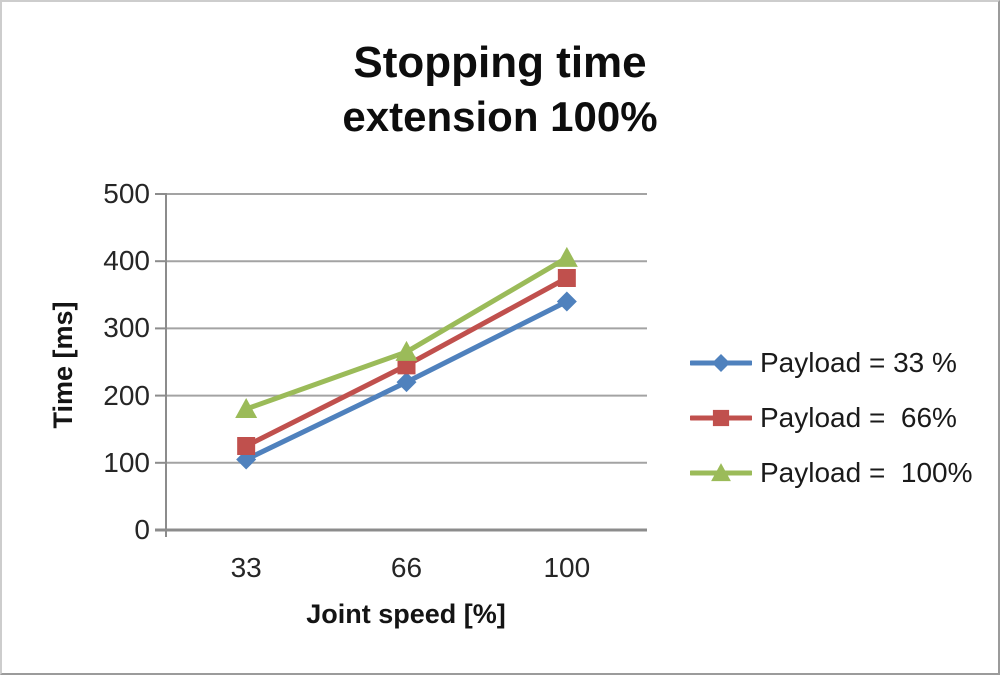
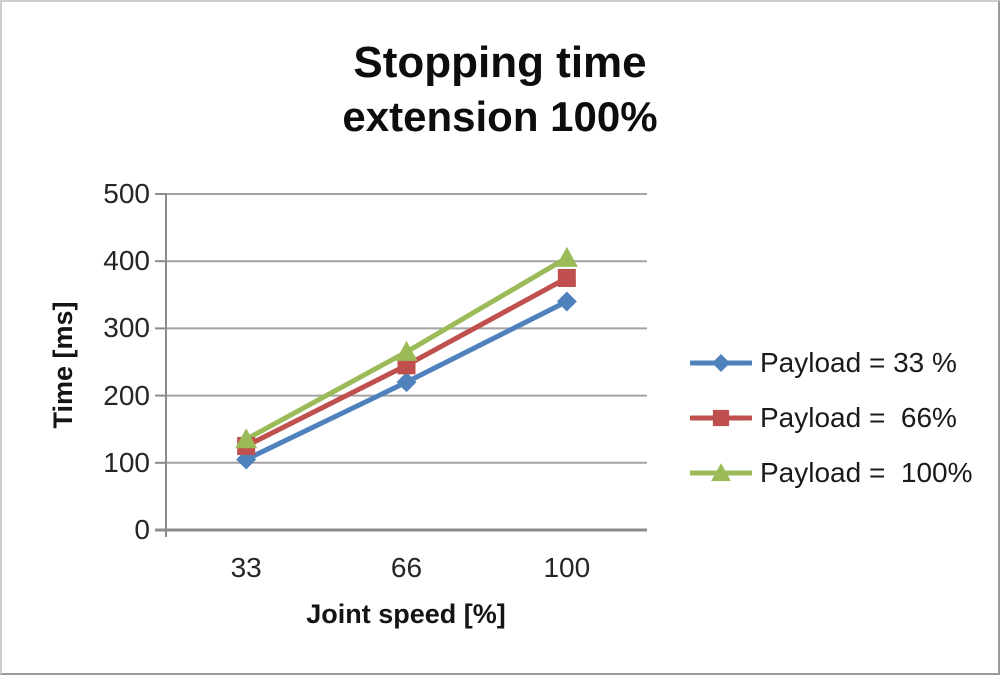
Payload = 100%/33: 180 -> 140
